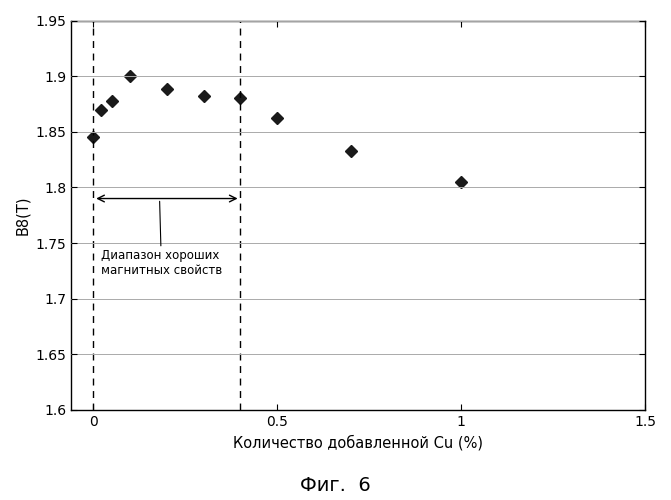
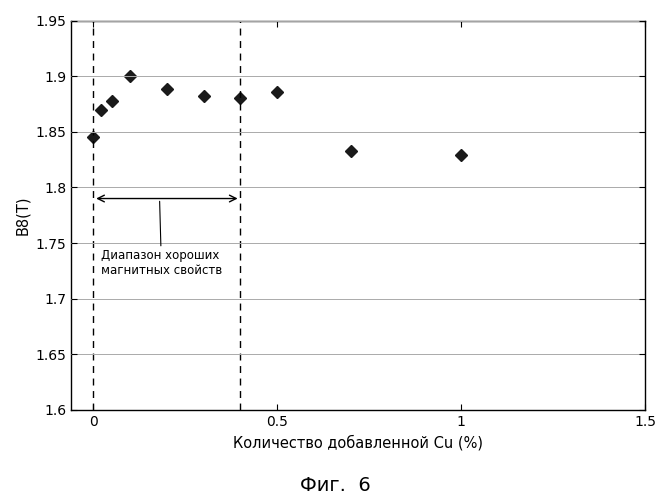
0.5: 1.862 -> 1.886
1: 1.805 -> 1.829
